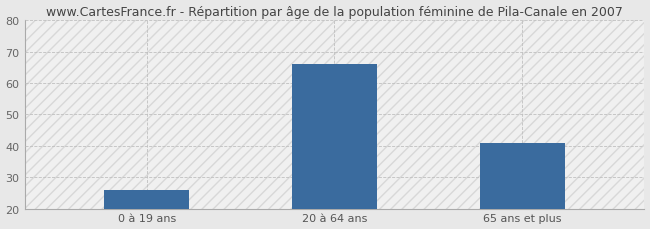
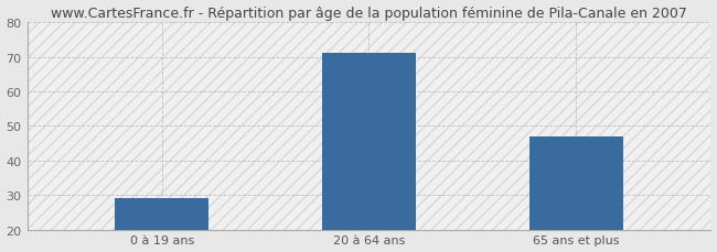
0 à 19 ans: 26 -> 29
20 à 64 ans: 66 -> 71
65 ans et plus: 41 -> 47
